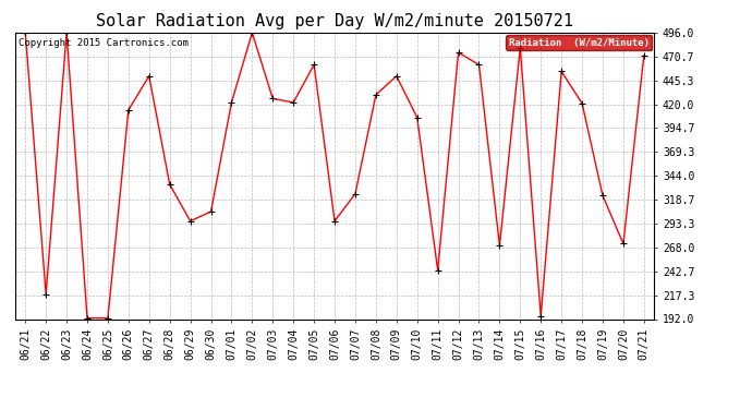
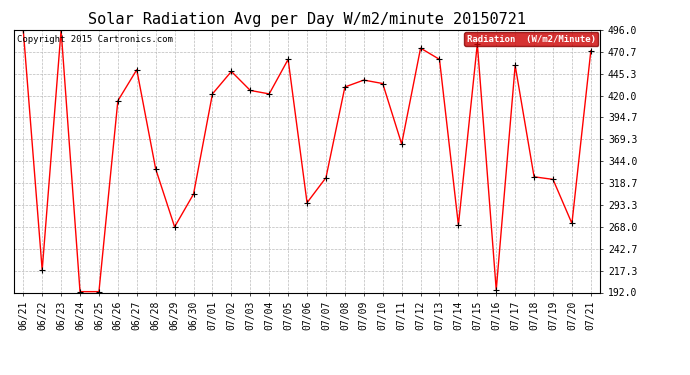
06/29: 296 -> 268
07/02: 496 -> 448
07/09: 450 -> 438
07/10: 406 -> 434
07/11: 244 -> 364
07/18: 421 -> 326
